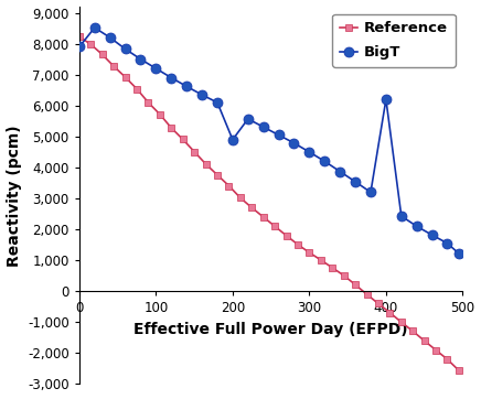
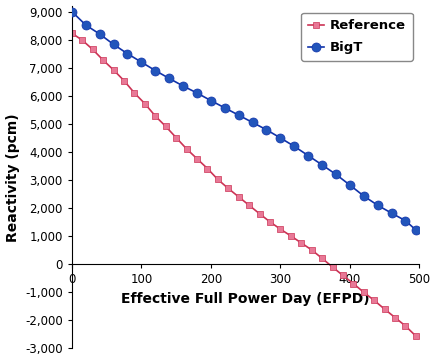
BigT/0: 7,900 -> 9,000
BigT/200: 4,900 -> 5,830
BigT/400: 6,200 -> 2,820
